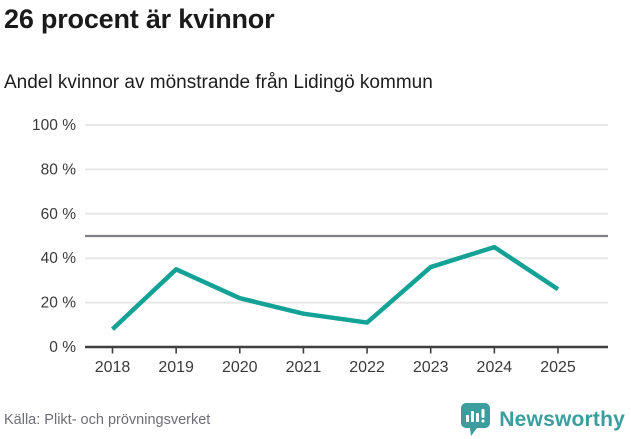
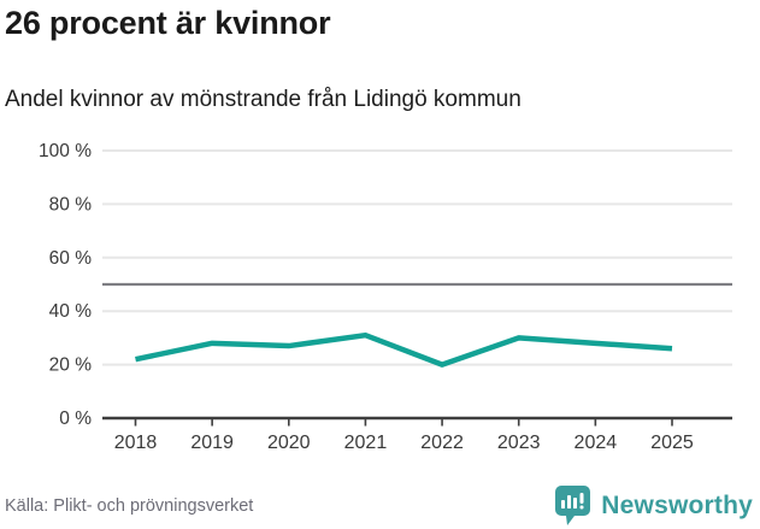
2018: 8% -> 22%
2019: 35% -> 28%
2020: 22% -> 27%
2021: 15% -> 31%
2022: 11% -> 20%
2023: 36% -> 30%
2024: 45% -> 28%
